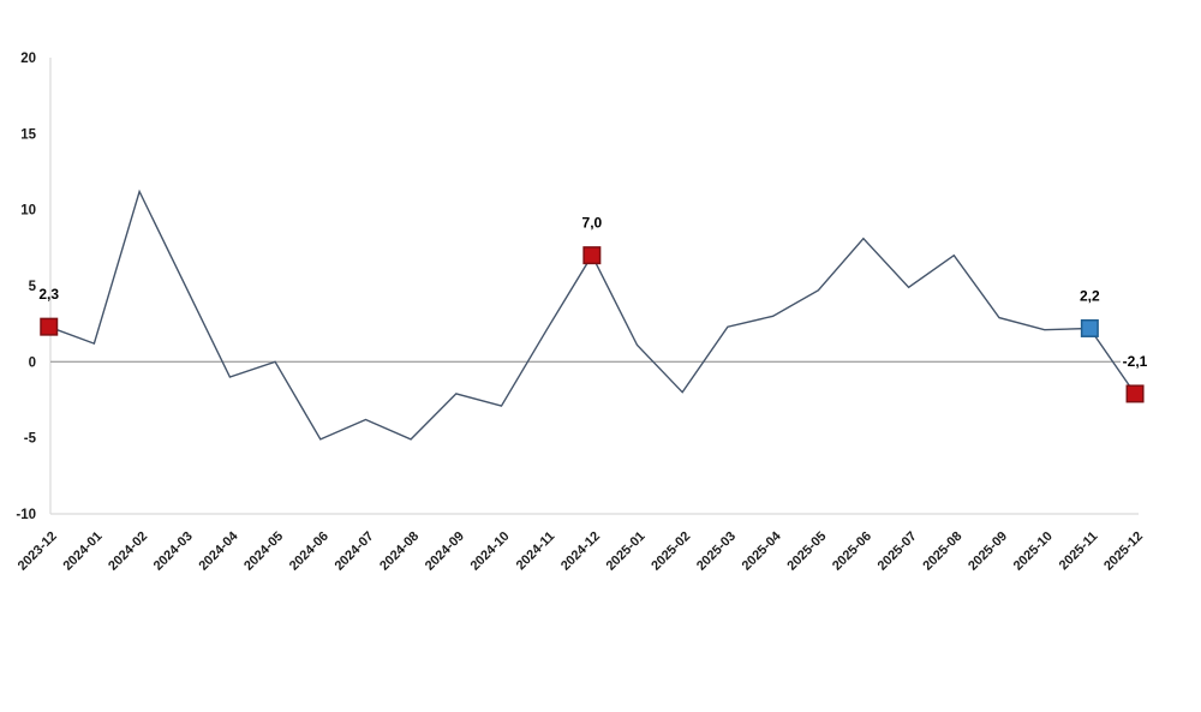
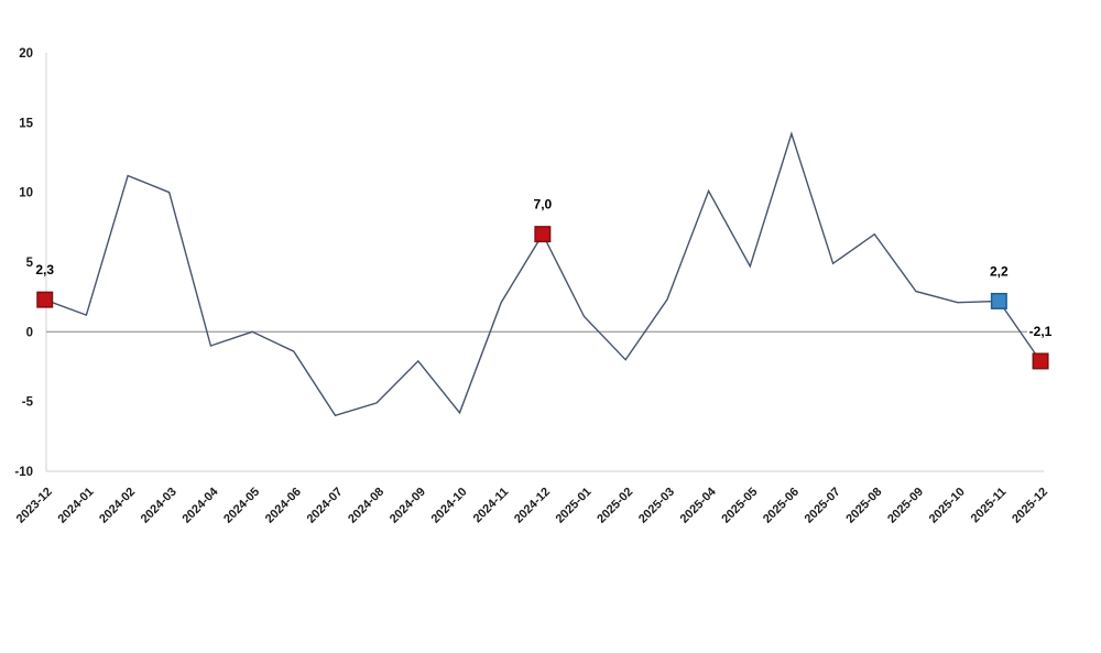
2024-03: 5.1 -> 10.0
2024-06: -5.1 -> -1.4
2024-07: -3.8 -> -6.0
2024-10: -2.9 -> -5.8
2025-04: 3.0 -> 10.1
2025-06: 8.1 -> 14.2
